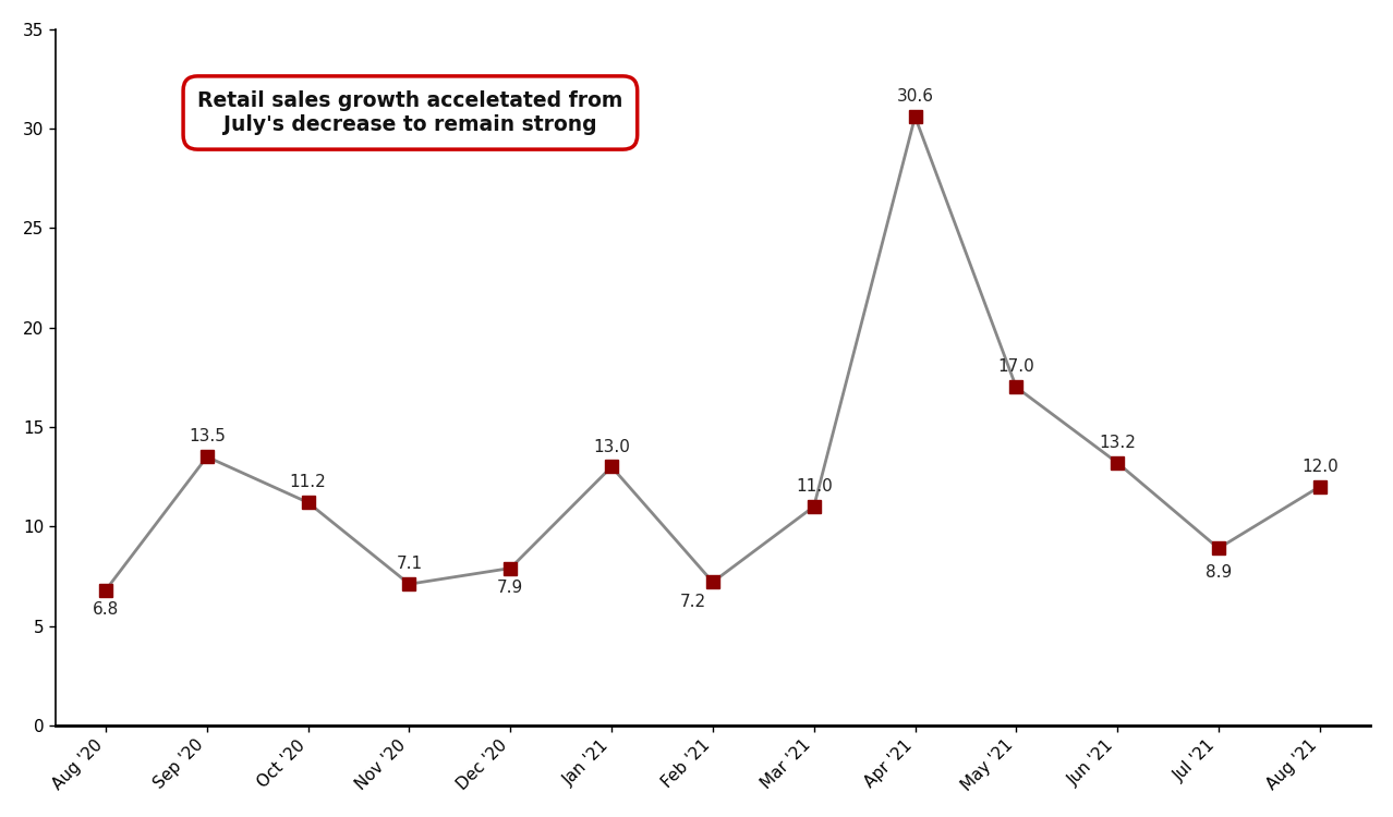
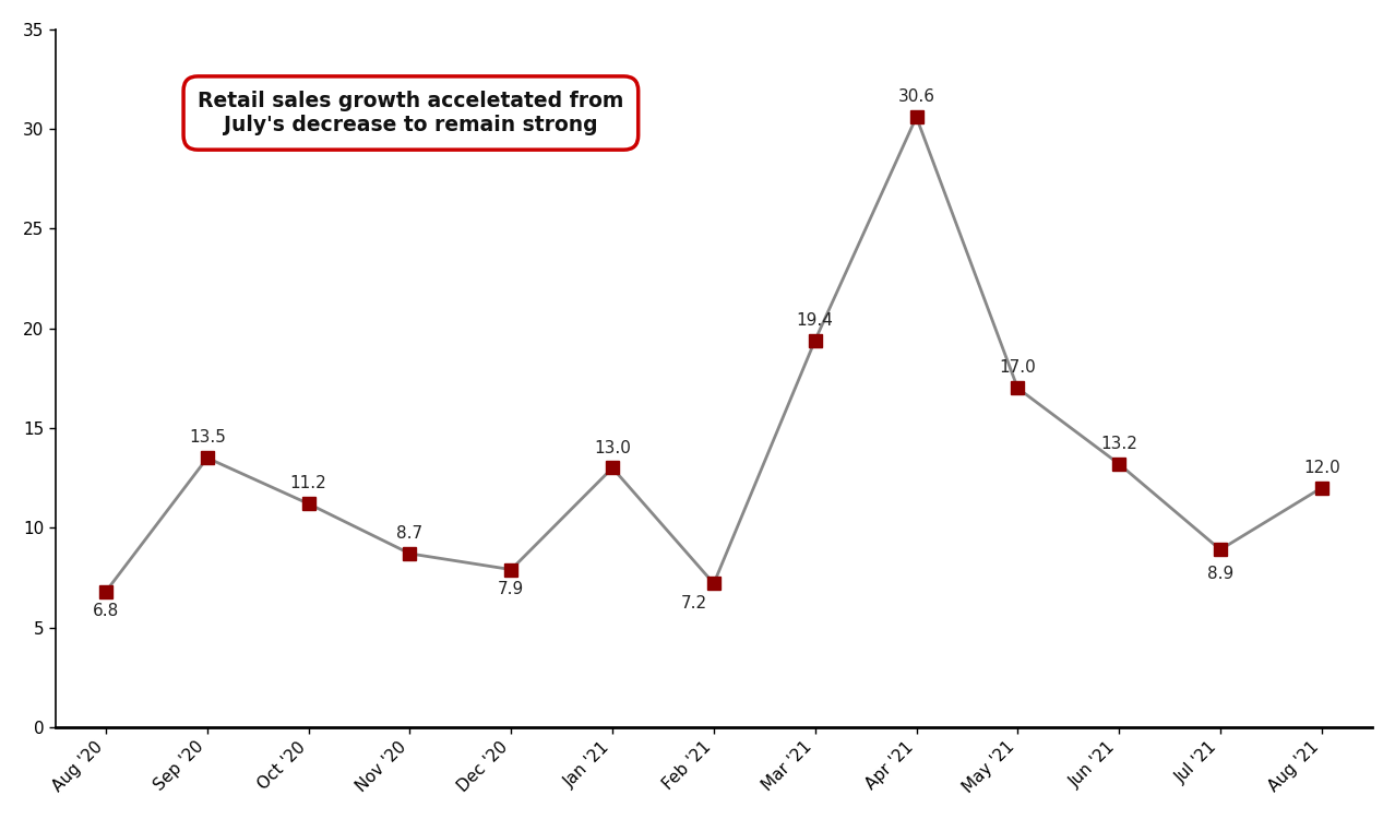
Nov '20: 7.1 -> 8.7
Mar '21: 11.0 -> 19.4
